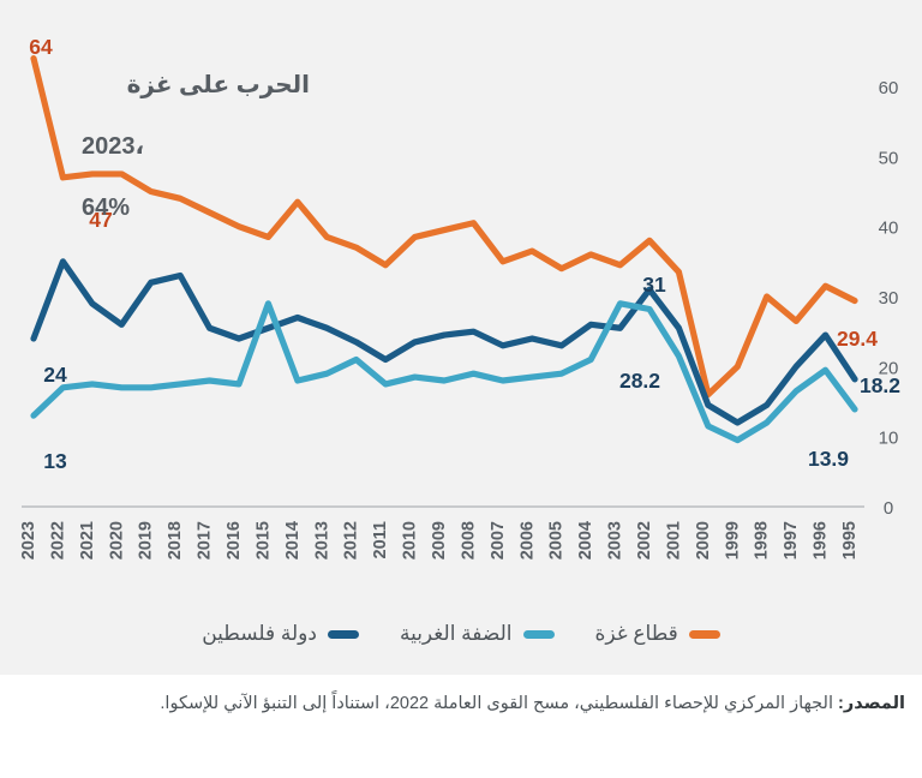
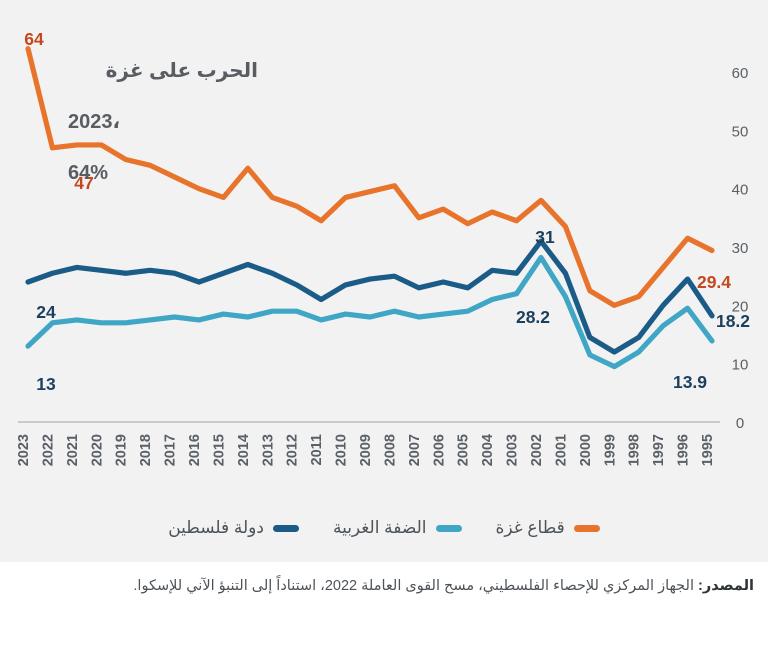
دولة فلسطين/2022: 35 -> 26
دولة فلسطين/2021: 29 -> 26
دولة فلسطين/2019: 32 -> 26
دولة فلسطين/2018: 33 -> 26
الضفة الغربية/2015: 29 -> 18
الضفة الغربية/2012: 21 -> 19
الضفة الغربية/2003: 29 -> 22
قطاع غزة/2000: 16 -> 22
قطاع غزة/1998: 30 -> 22
